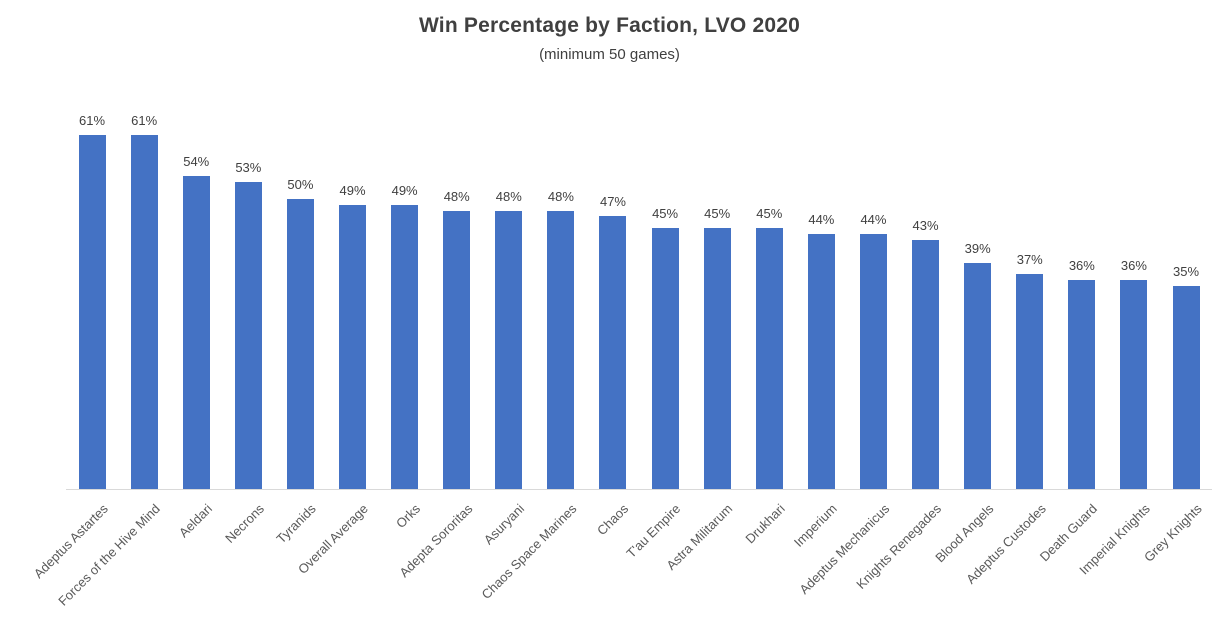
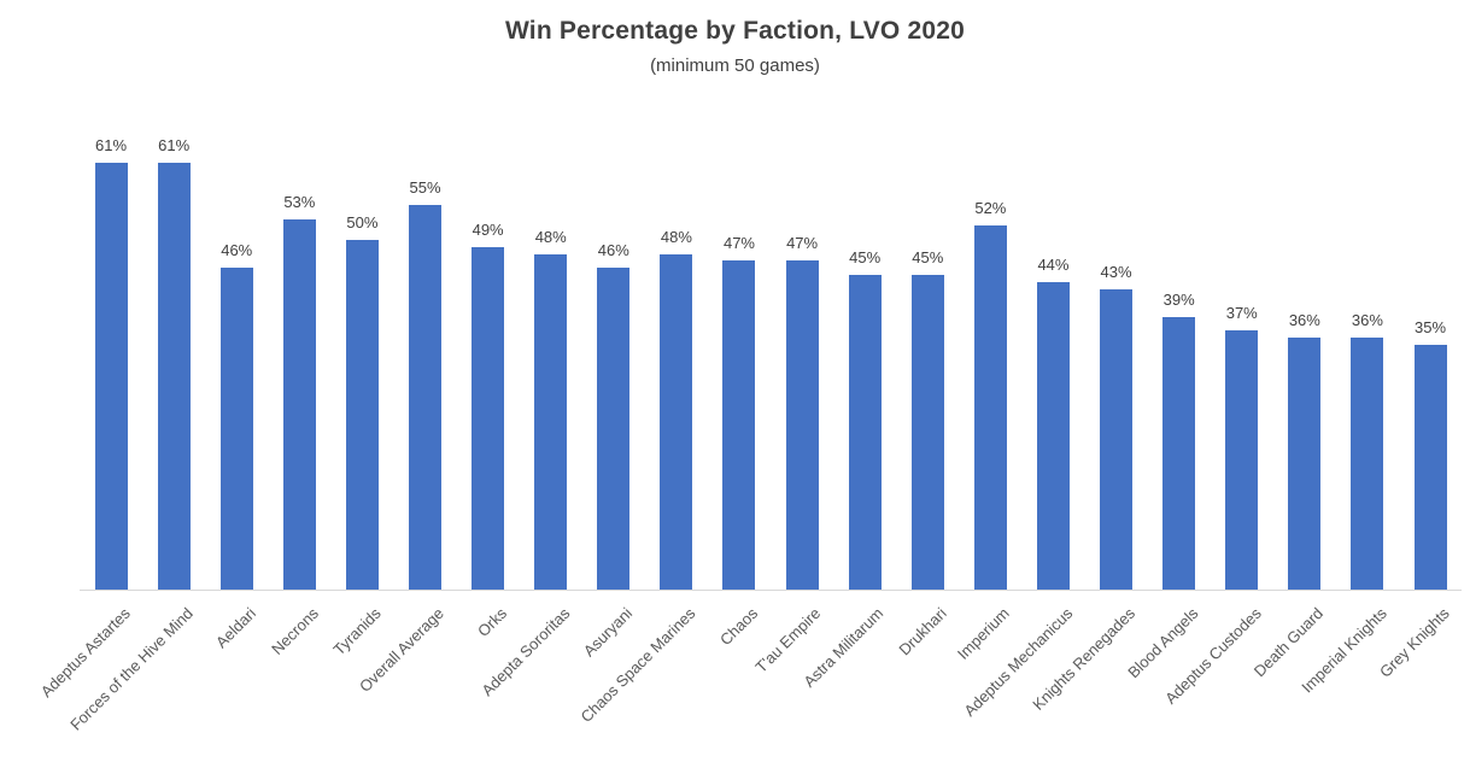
Aeldari: 54% -> 46%
Overall Average: 49% -> 55%
Asuryani: 48% -> 46%
T'au Empire: 45% -> 47%
Imperium: 44% -> 52%
